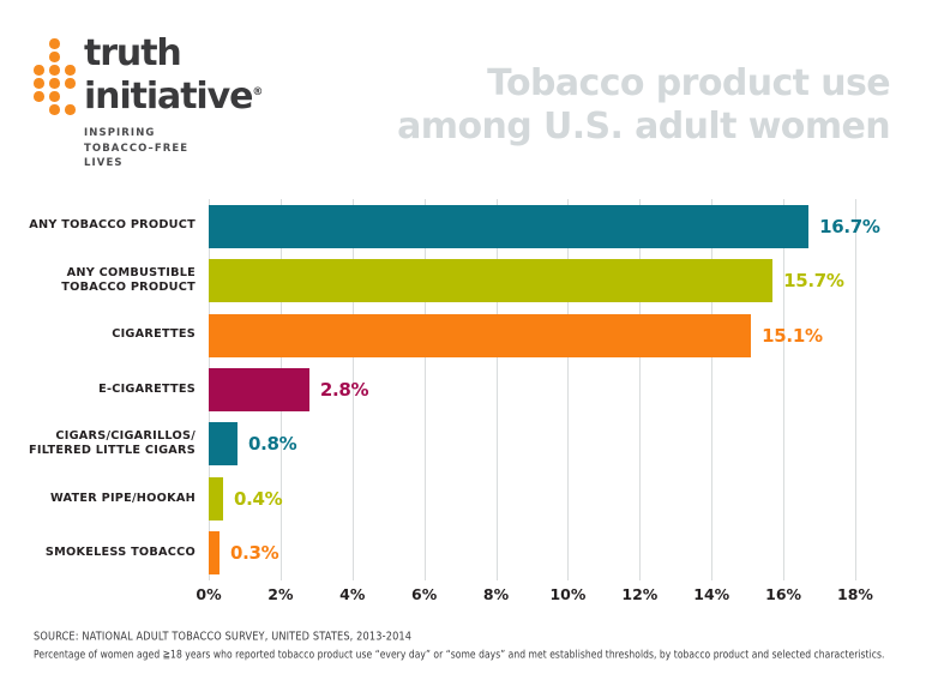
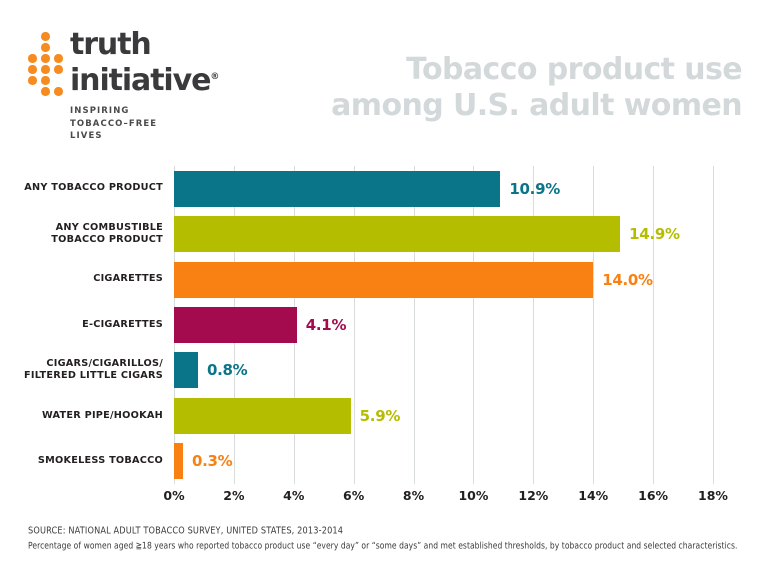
ANY TOBACCO PRODUCT: 16.7% -> 10.9%
ANY COMBUSTIBLE TOBACCO PRODUCT: 15.7% -> 14.9%
CIGARETTES: 15.1% -> 14.0%
E-CIGARETTES: 2.8% -> 4.1%
WATER PIPE/HOOKAH: 0.4% -> 5.9%
